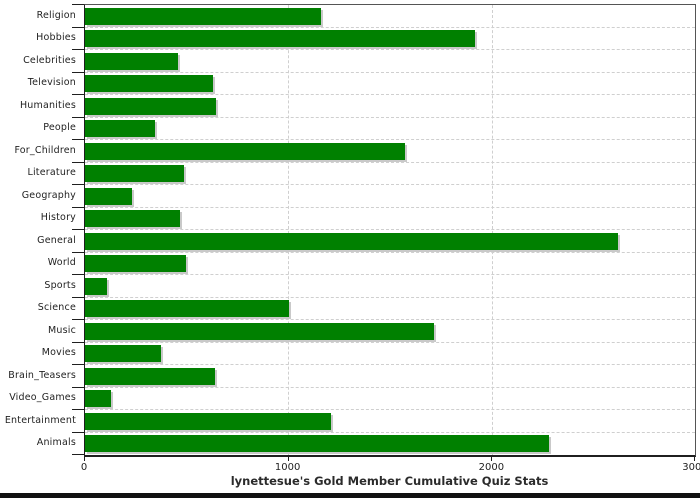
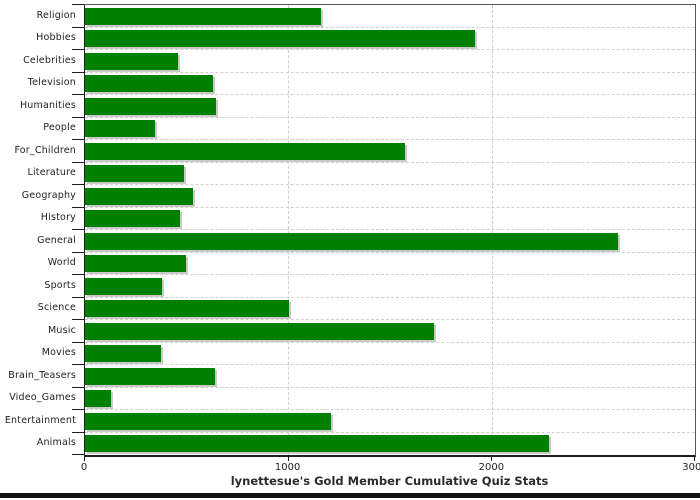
Geography: 230 -> 530
Sports: 110 -> 380
